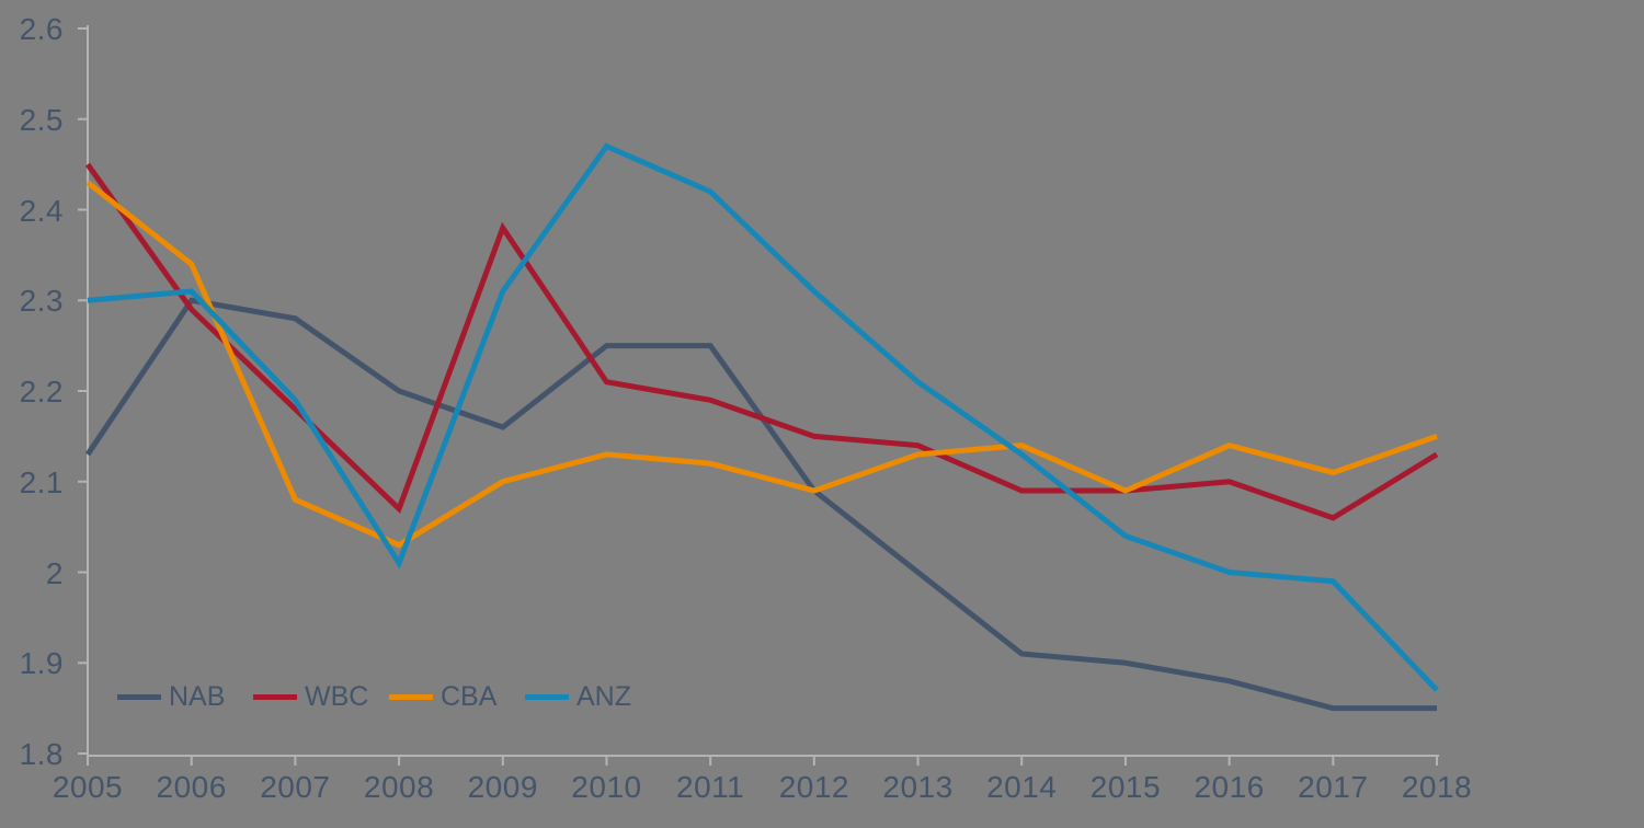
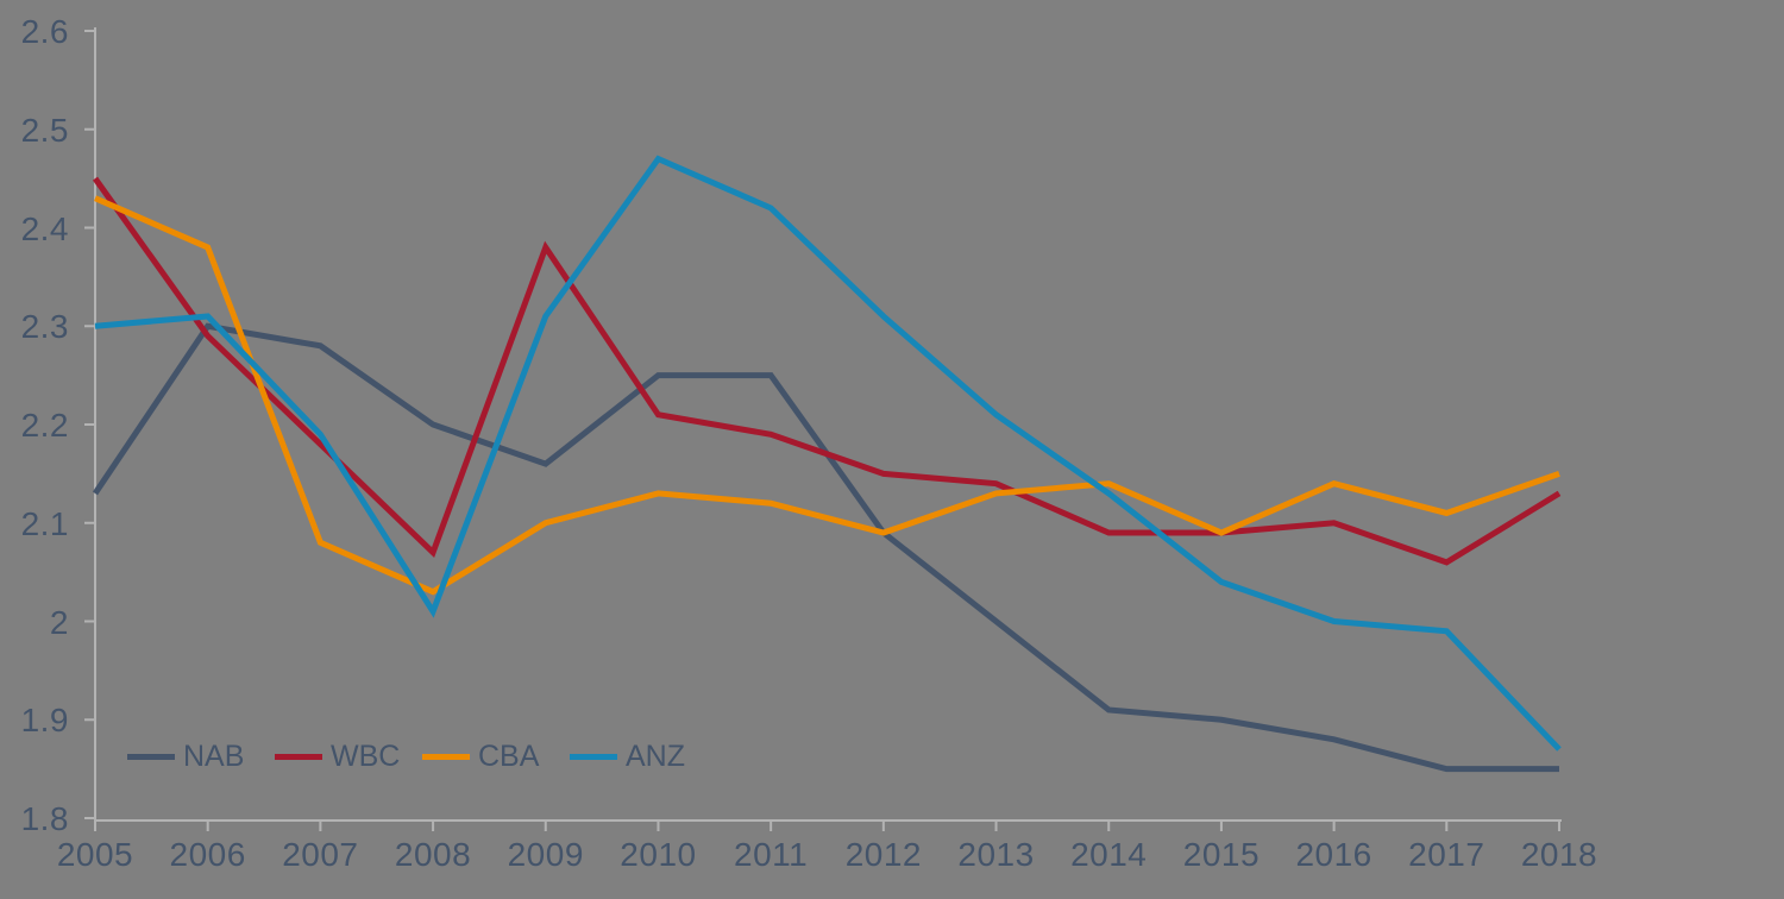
CBA/2006: 2.34 -> 2.38
